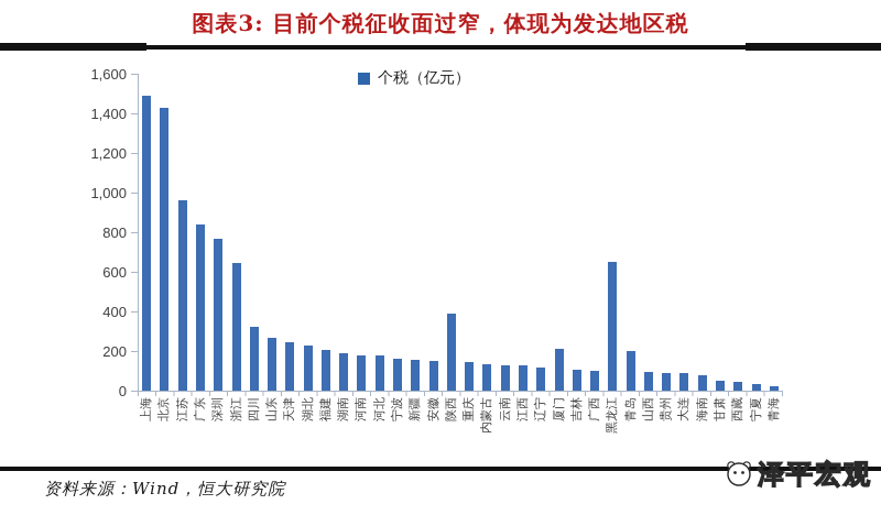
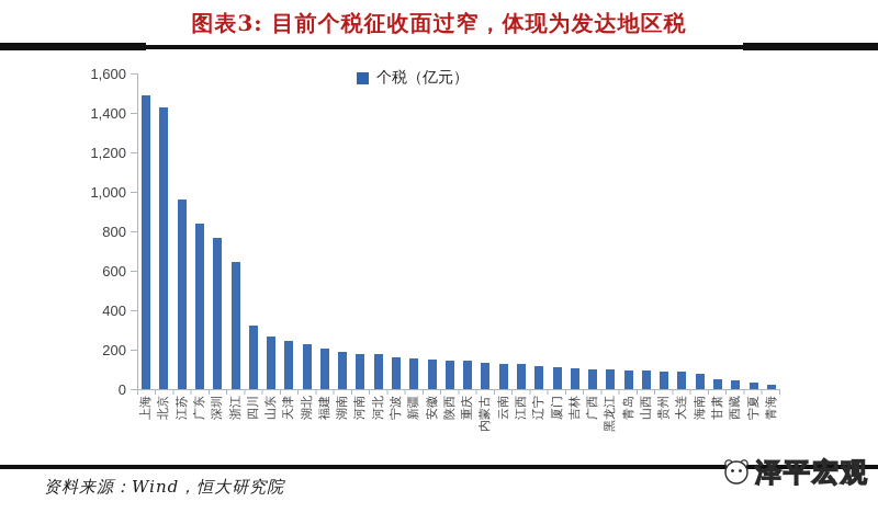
陕西: 390 -> 150
厦门: 210 -> 110
黑龙江: 650 -> 100
青岛: 200 -> 100
